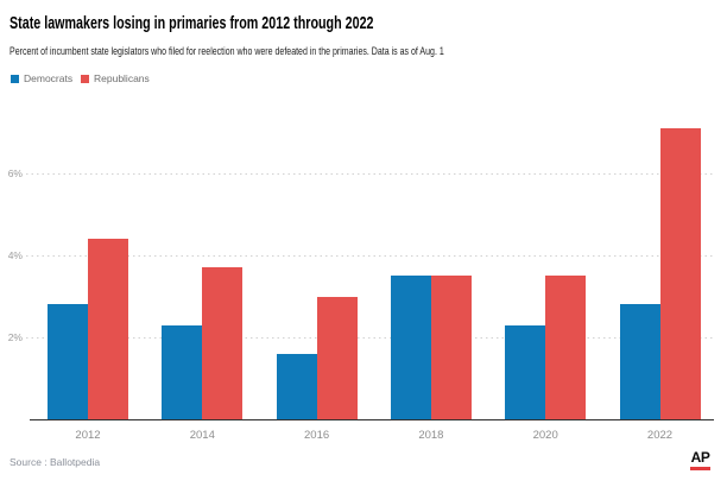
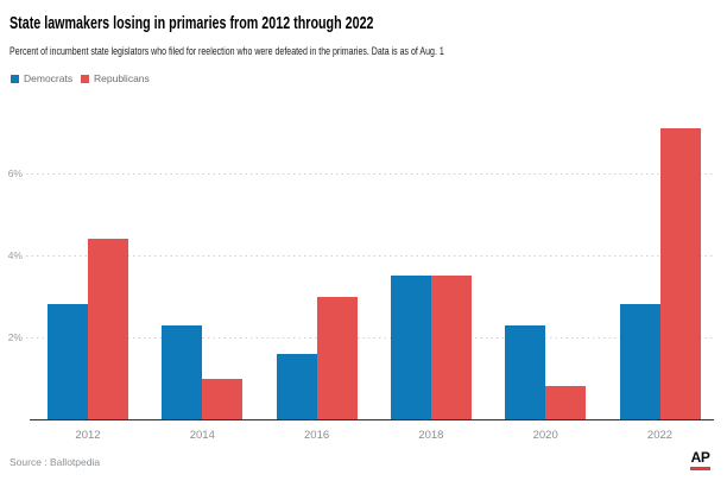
Republicans/2014: 3.7% -> 1.0%
Republicans/2020: 3.5% -> 0.8%
